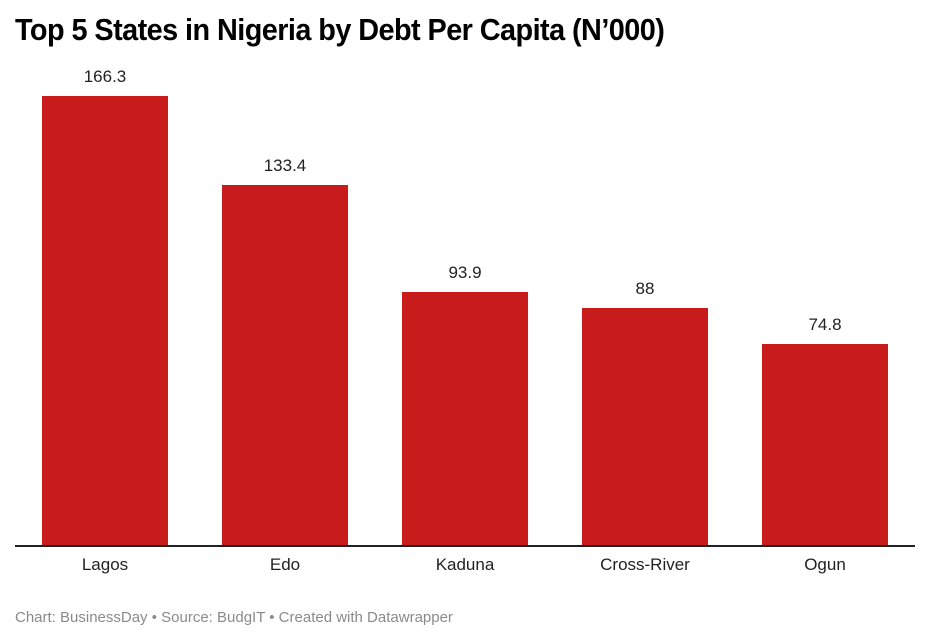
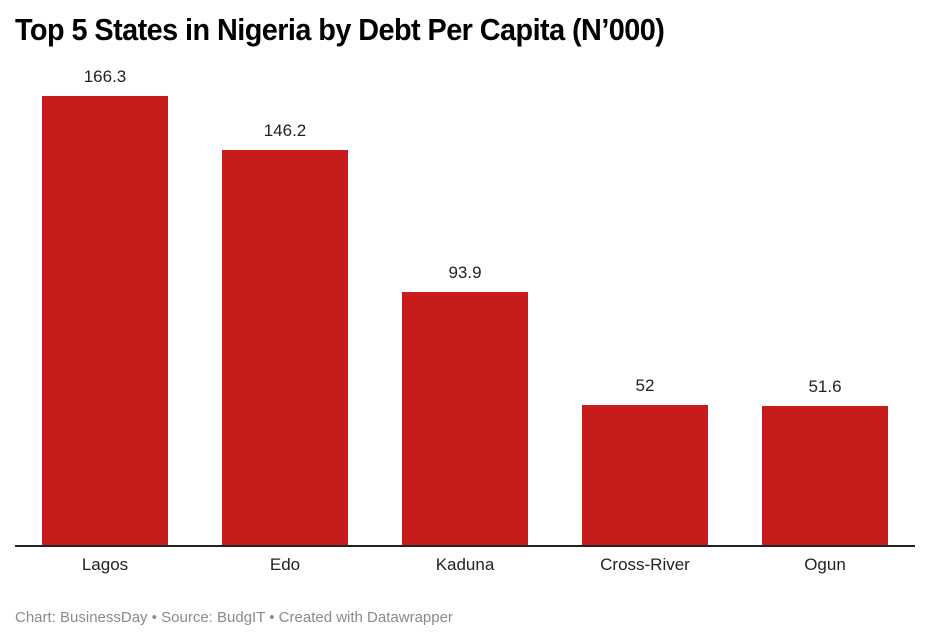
Edo: 133.4 -> 146.2
Cross-River: 88 -> 52
Ogun: 74.8 -> 51.6
